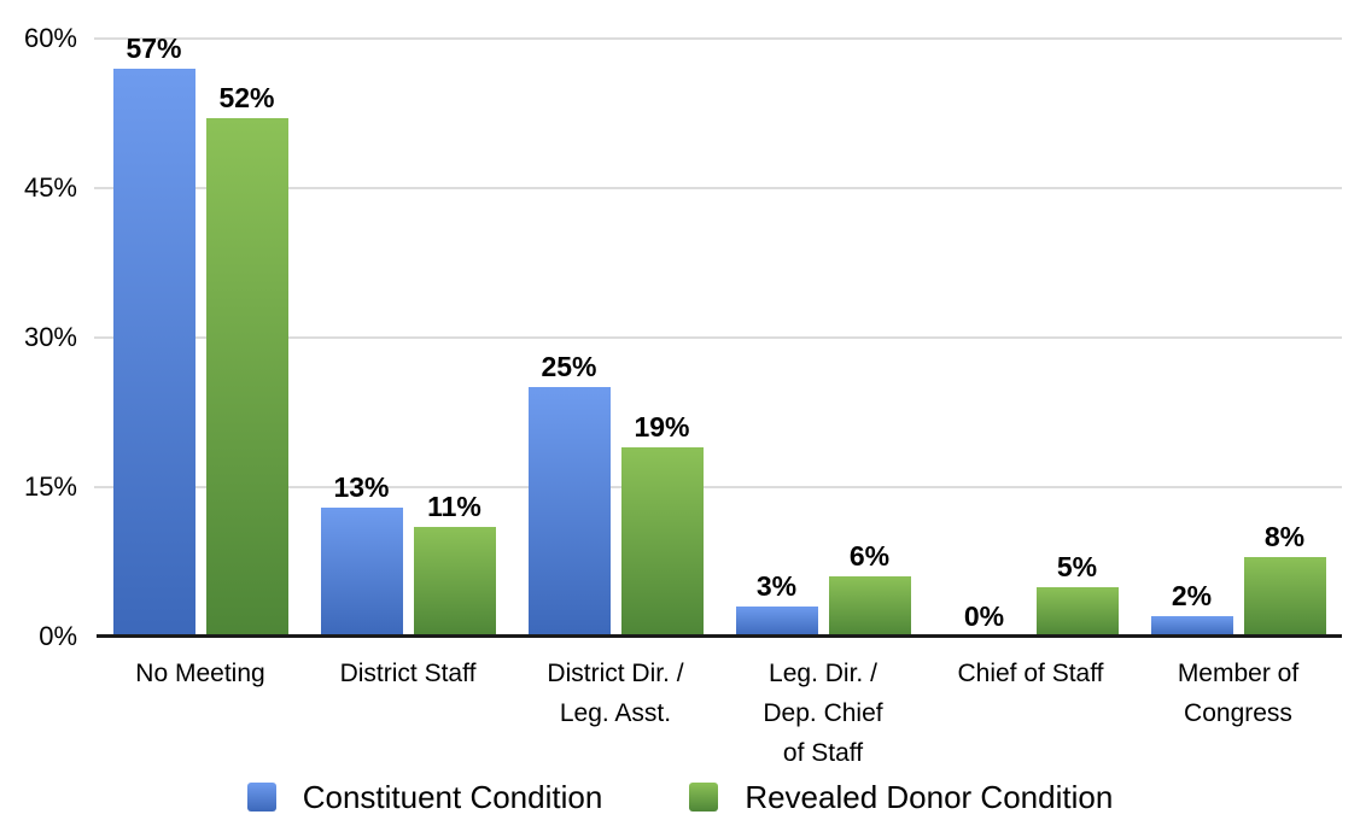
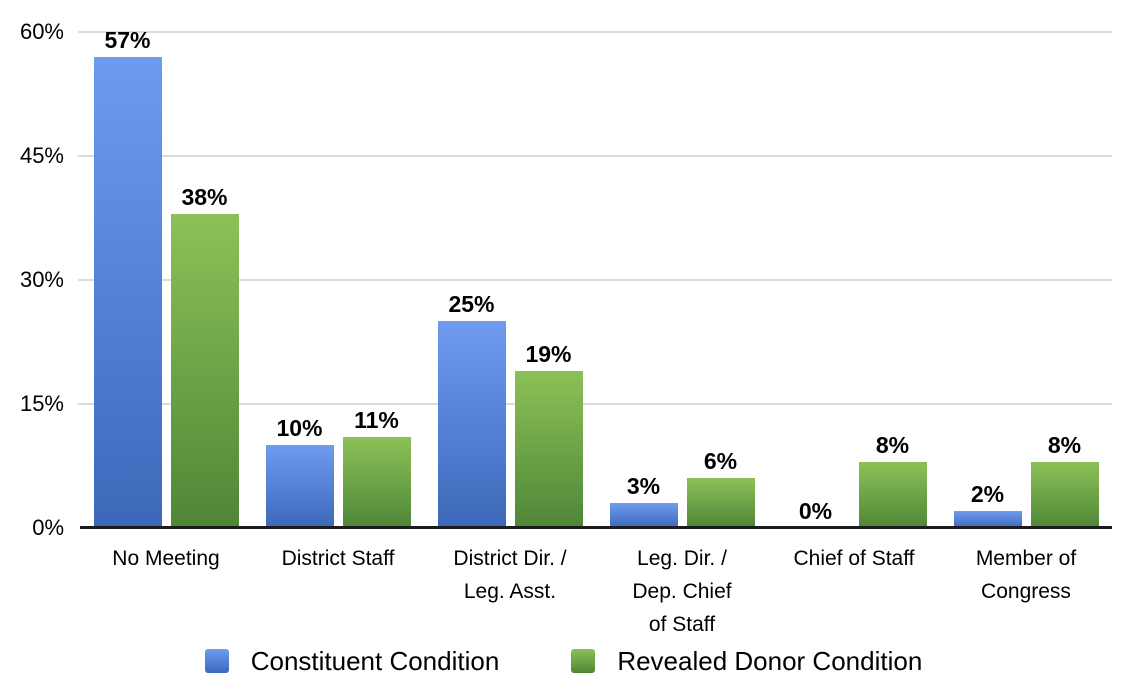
Revealed Donor Condition/No Meeting: 52% -> 38%
Constituent Condition/District Staff: 13% -> 10%
Revealed Donor Condition/Chief of Staff: 5% -> 8%
